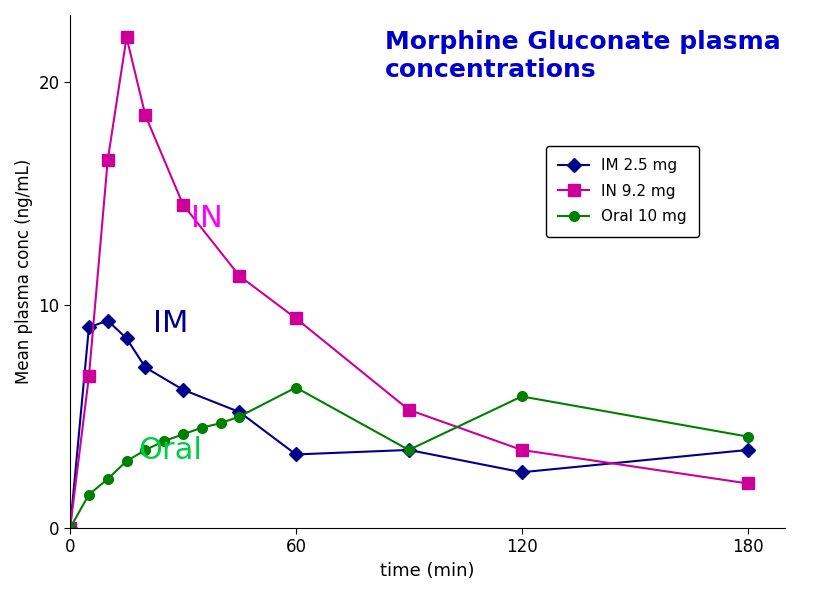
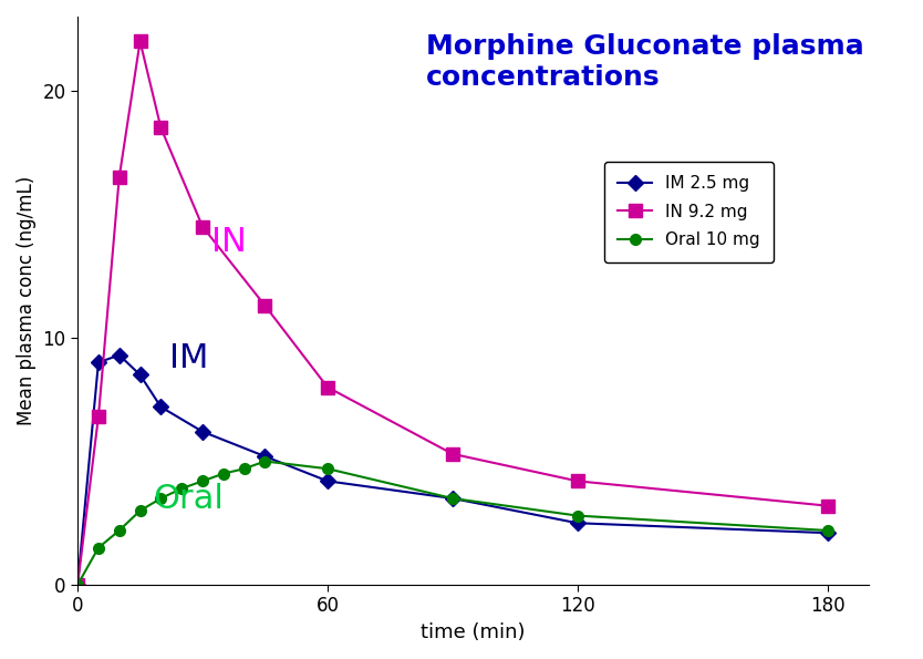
IM 2.5 mg/60: 3.3 -> 4.2
IN 9.2 mg/60: 9.4 -> 8.0
Oral 10 mg/60: 6.3 -> 4.7
IN 9.2 mg/120: 3.5 -> 4.2
Oral 10 mg/120: 5.9 -> 2.8
IM 2.5 mg/180: 3.5 -> 2.1
IN 9.2 mg/180: 2.0 -> 3.2
Oral 10 mg/180: 4.1 -> 2.2
